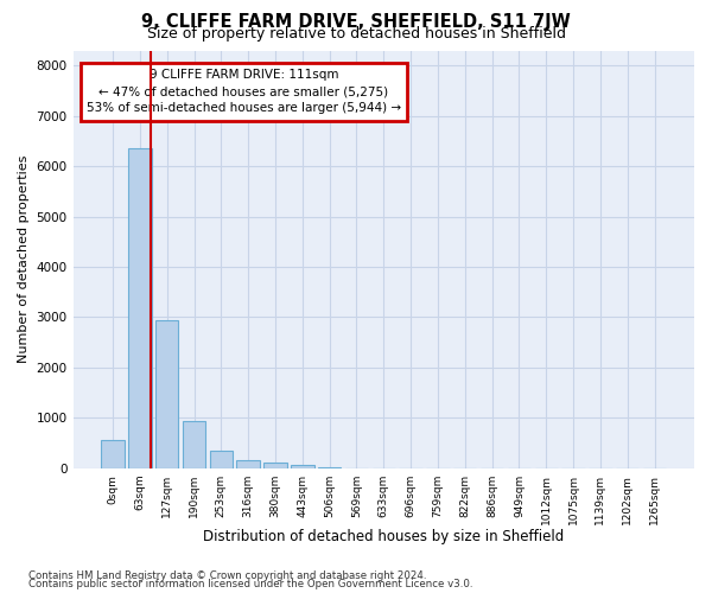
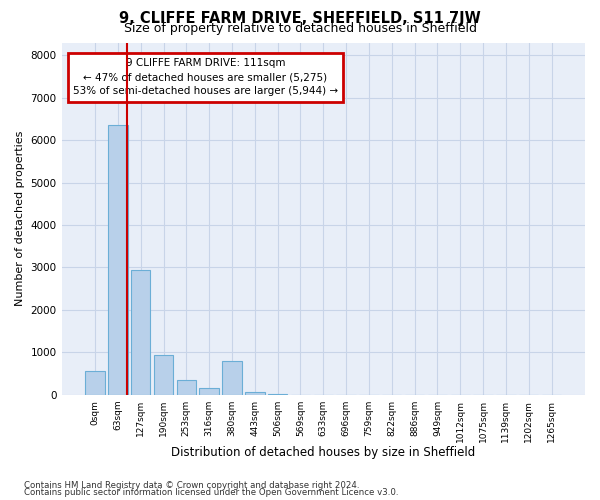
380sqm: 100 -> 800
